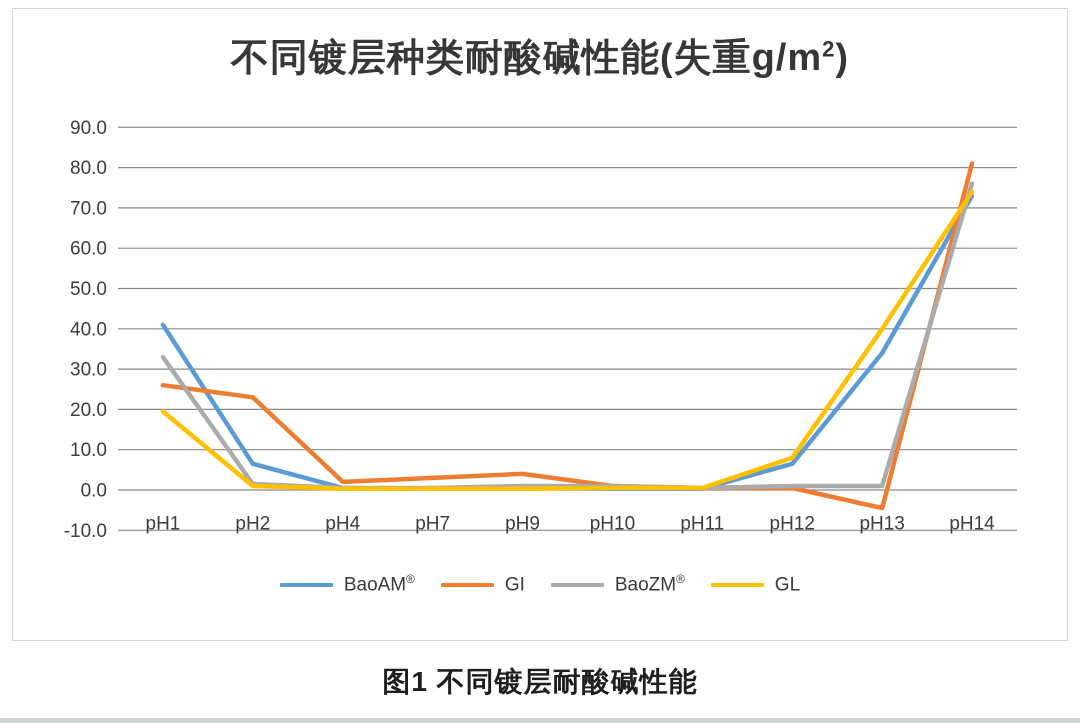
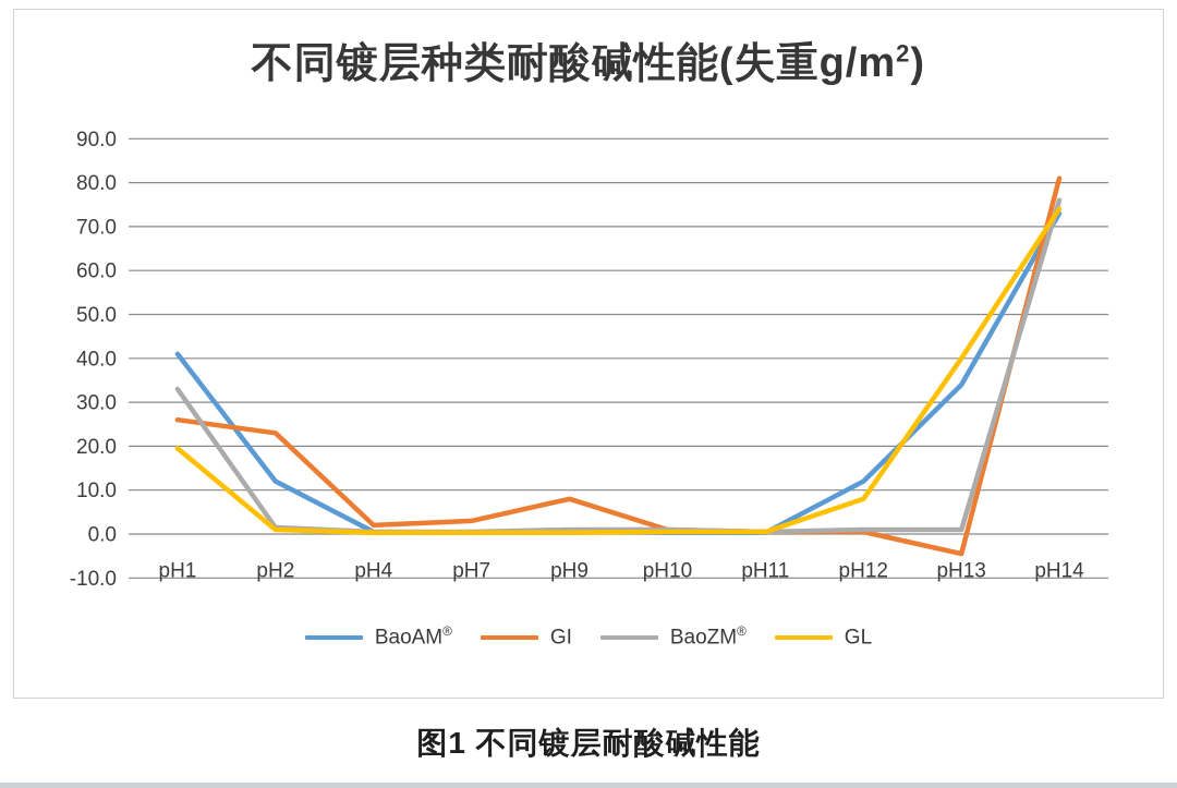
BaoAM®/pH2: 6 -> 12
GI/pH9: 4 -> 8
BaoAM®/pH12: 6 -> 12
